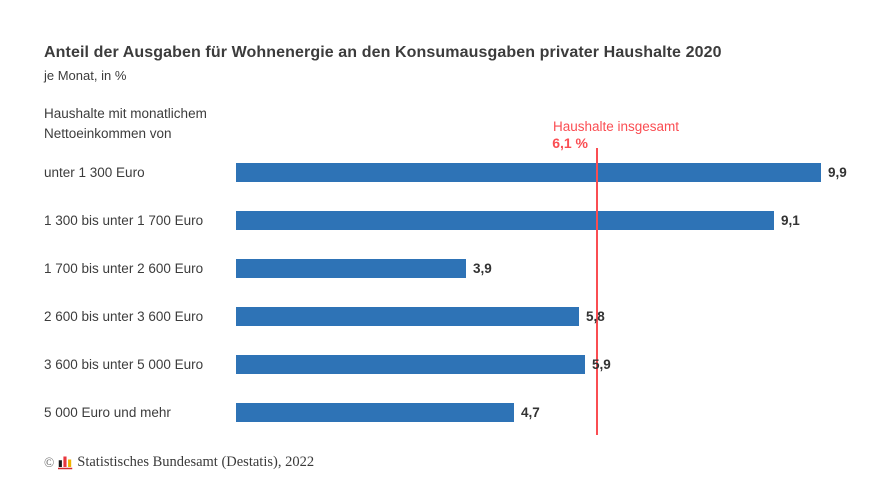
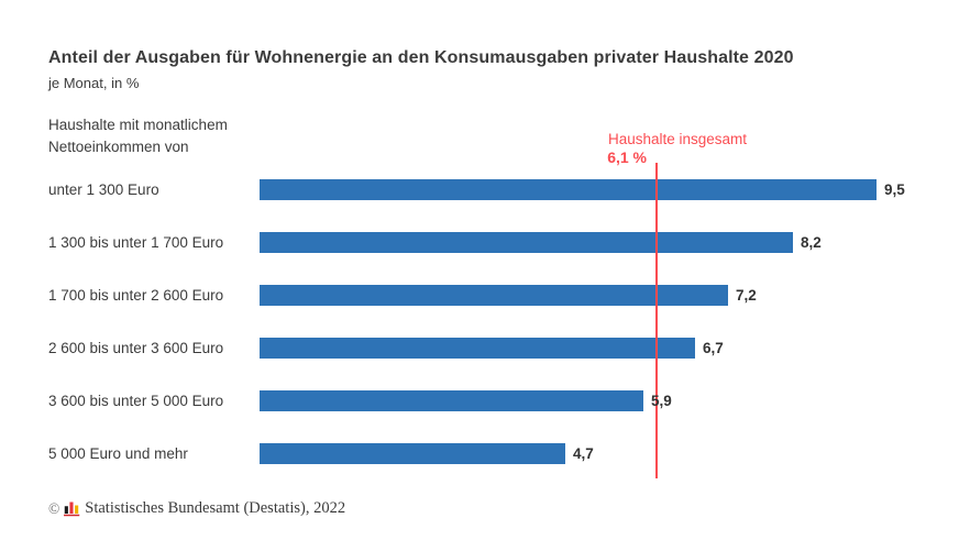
unter 1 300 Euro: 9,9 -> 9,5
1 300 bis unter 1 700 Euro: 9,1 -> 8,2
1 700 bis unter 2 600 Euro: 3,9 -> 7,2
2 600 bis unter 3 600 Euro: 5,8 -> 6,7
